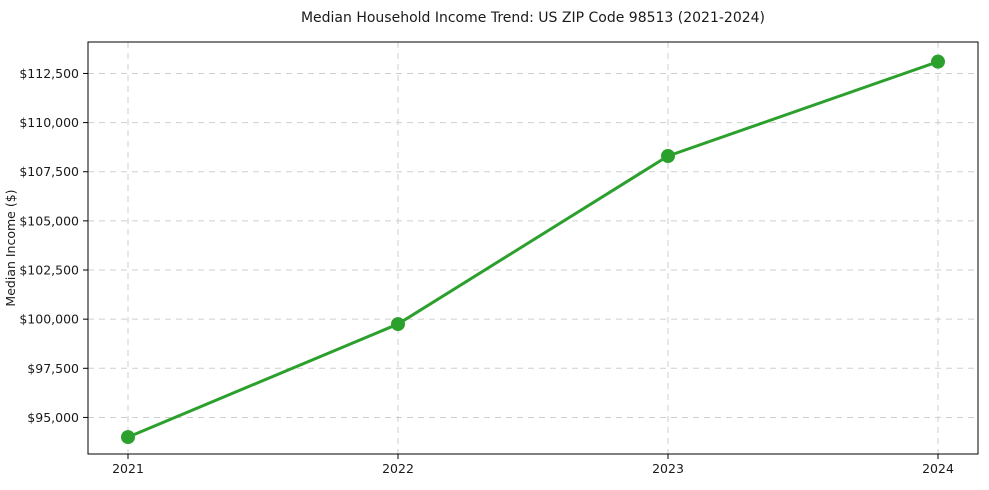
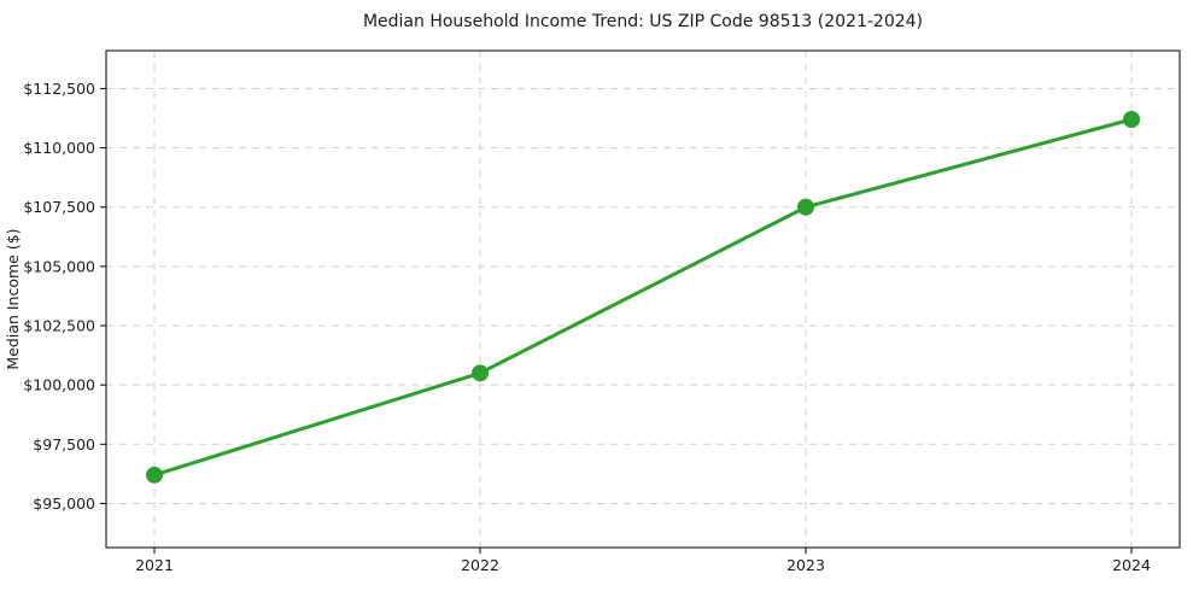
2021: $94000 -> $96200
2022: $99800 -> $100500
2023: $108300 -> $107500
2024: $113100 -> $111200
